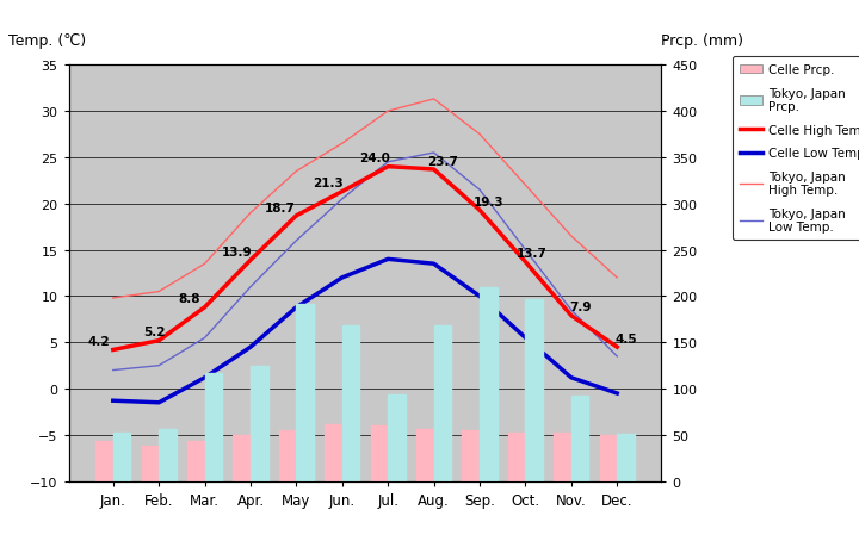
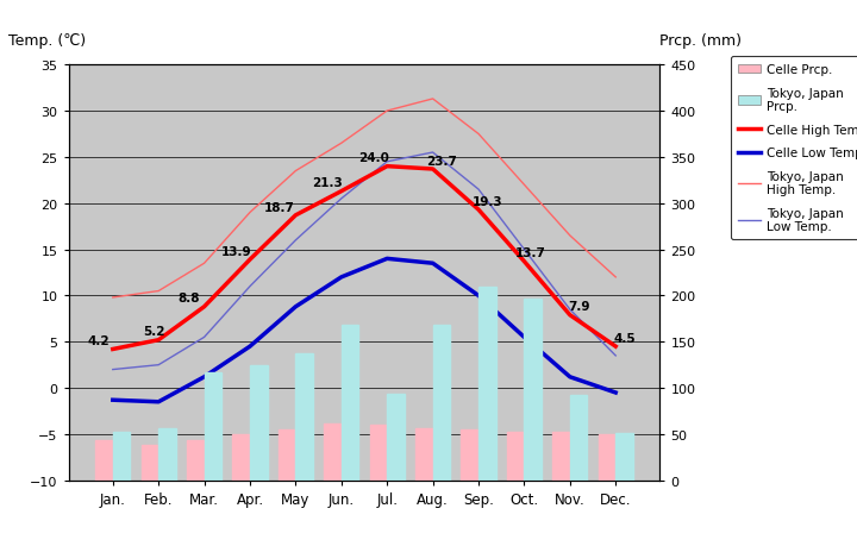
Tokyo, Japan Prcp./May: 192 -> 138
